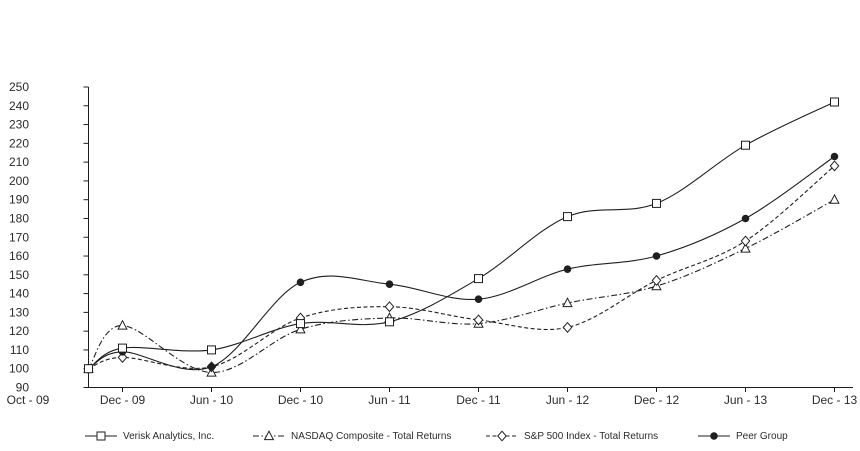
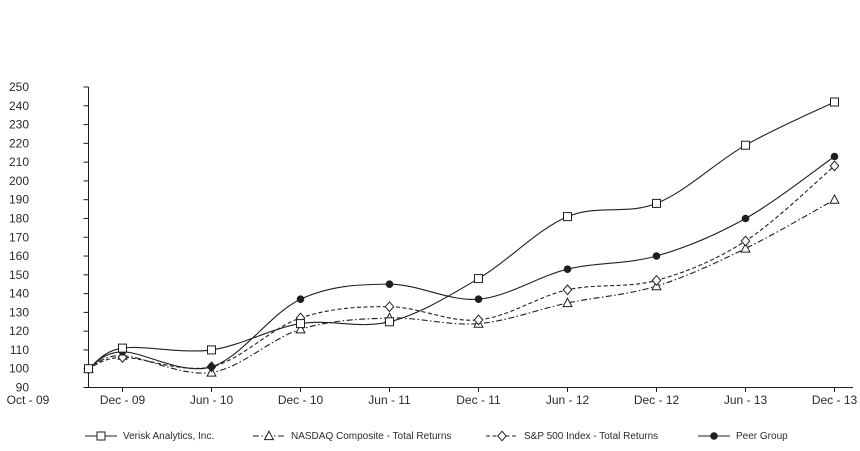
NASDAQ Composite - Total Returns/Dec - 09: 123 -> 107
Peer Group/Dec - 10: 146 -> 137
S&P 500 Index - Total Returns/Jun - 12: 122 -> 142
